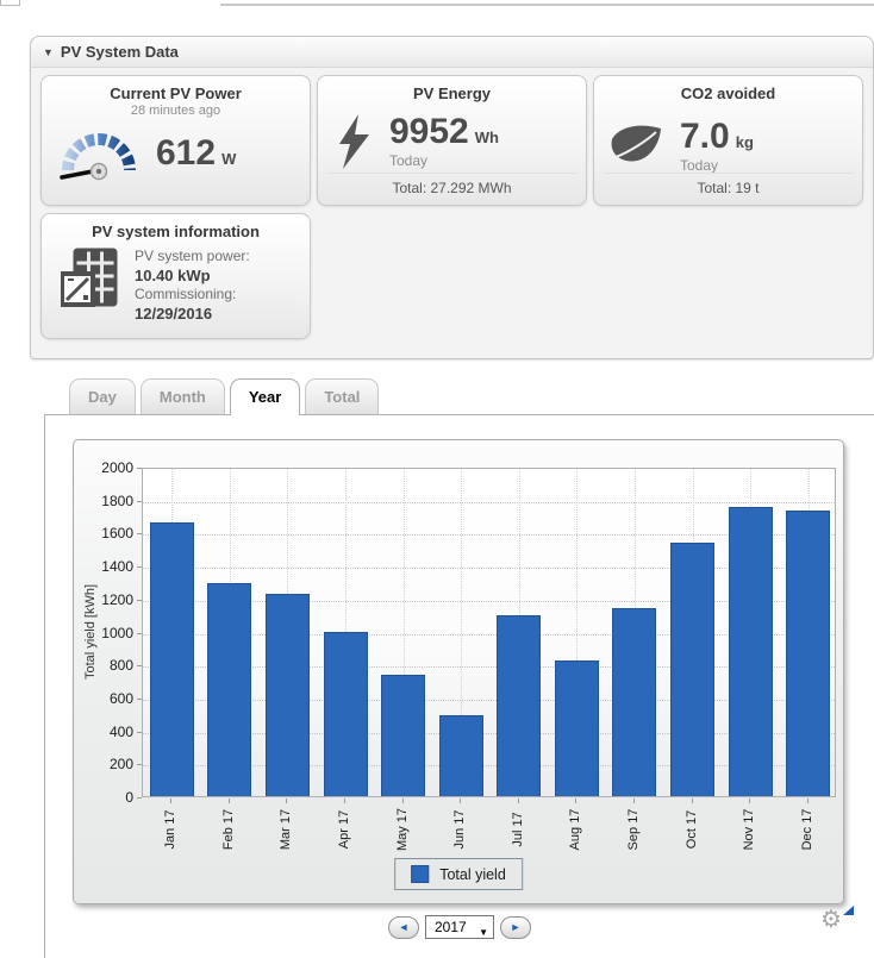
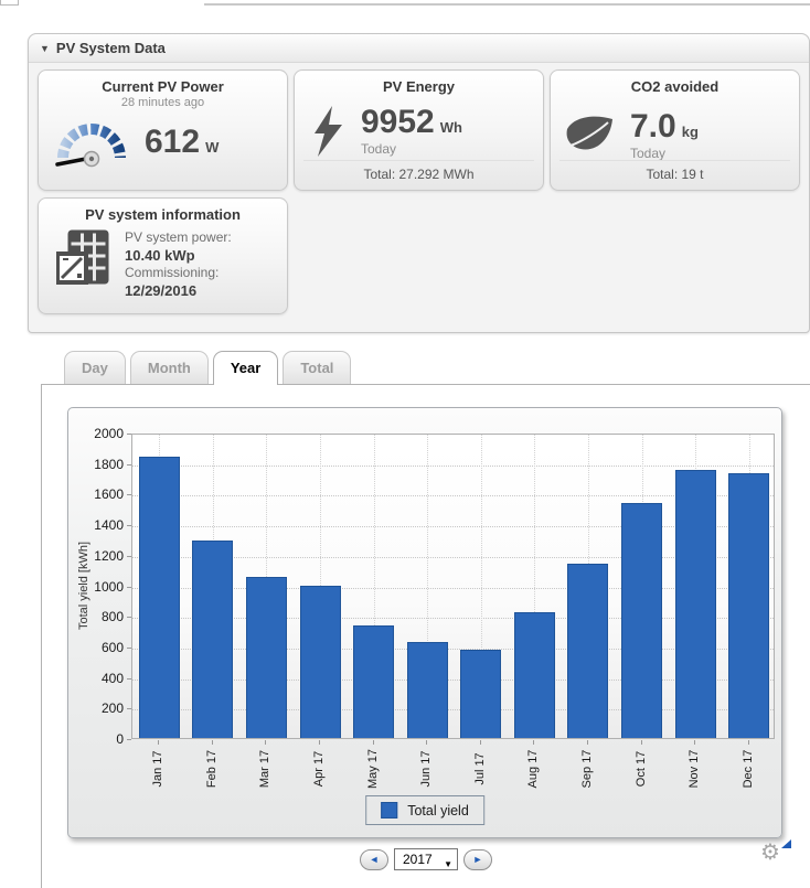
Jan 17: 1660 -> 1840
Mar 17: 1230 -> 1060
Jun 17: 490 -> 630
Jul 17: 1100 -> 580
